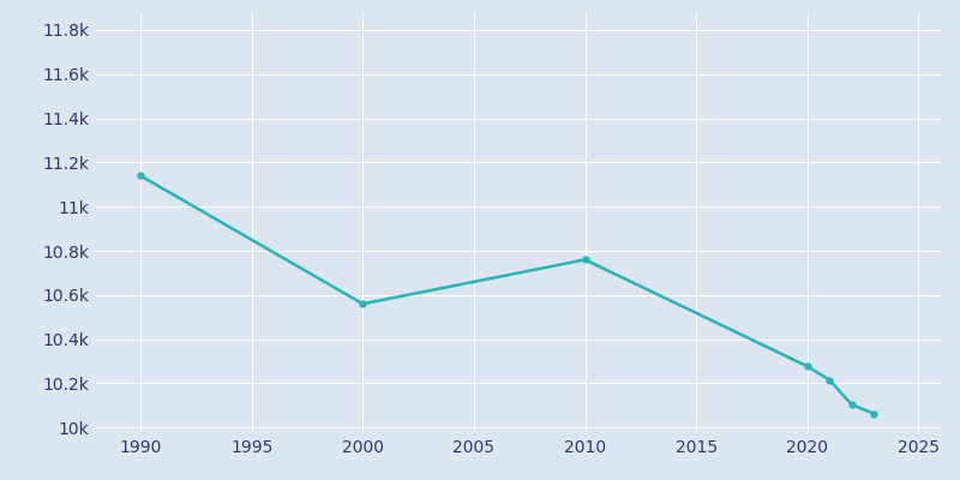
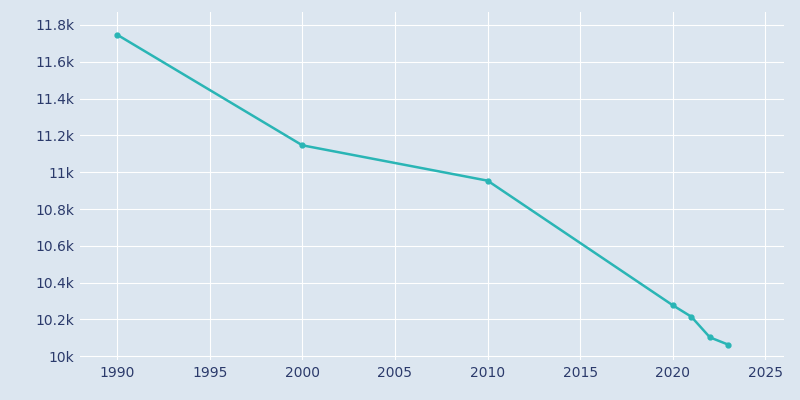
1990: 11.14k -> 11.75k
2000: 10.56k -> 11.15k
2010: 10.76k -> 10.95k
